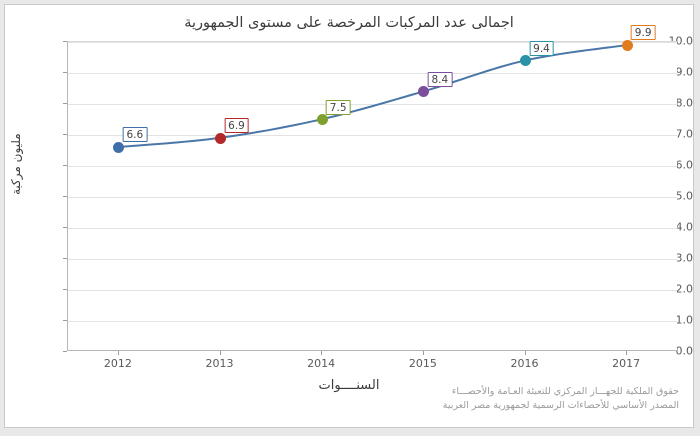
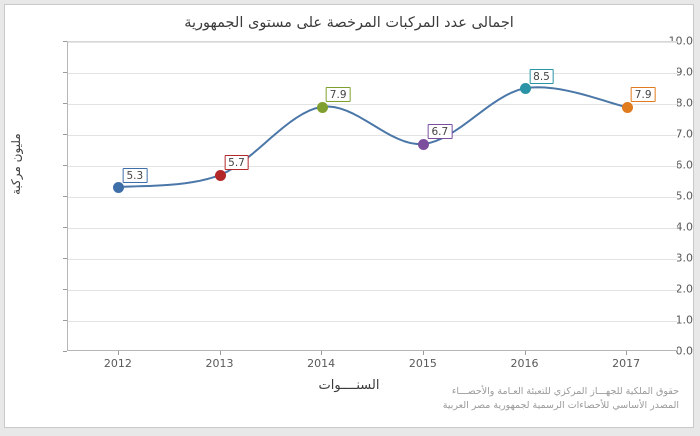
2012: 6.6 -> 5.3
2013: 6.9 -> 5.7
2014: 7.5 -> 7.9
2015: 8.4 -> 6.7
2016: 9.4 -> 8.5
2017: 9.9 -> 7.9
